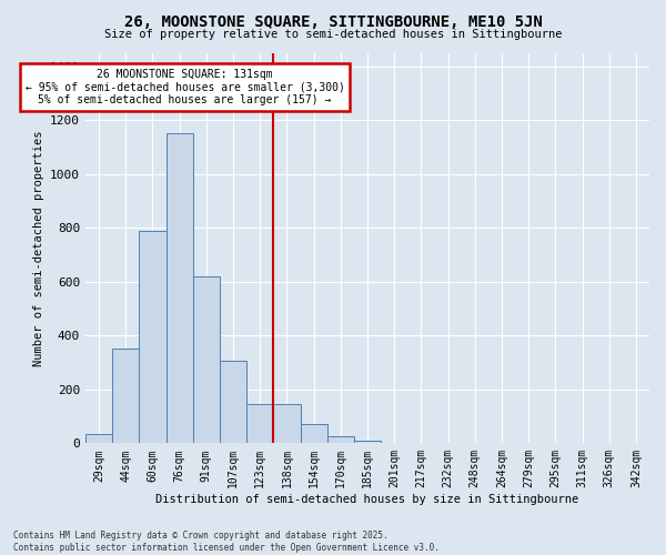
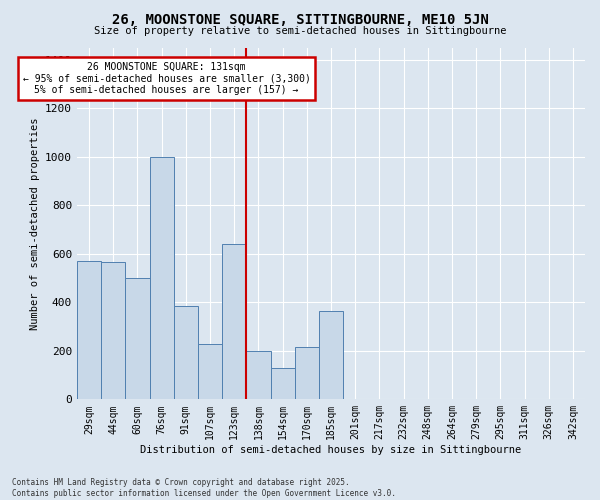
29sqm: 35 -> 570
44sqm: 350 -> 565
60sqm: 790 -> 500
76sqm: 1150 -> 1000
91sqm: 620 -> 385
107sqm: 305 -> 230
123sqm: 145 -> 640
138sqm: 145 -> 200
154sqm: 70 -> 130
170sqm: 25 -> 215
185sqm: 10 -> 365
